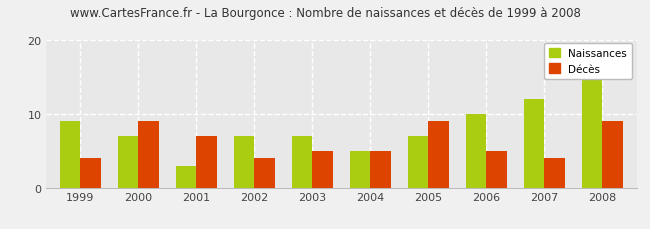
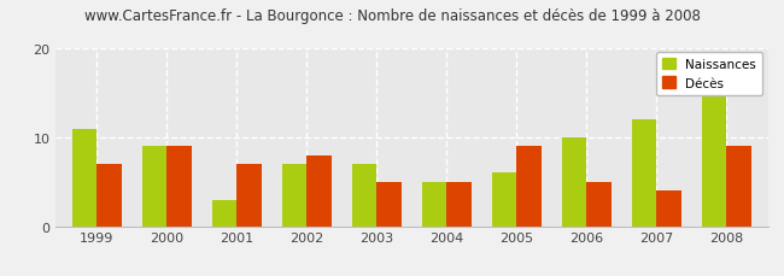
Naissances/1999: 9 -> 11
Décès/1999: 4 -> 7
Naissances/2000: 7 -> 9
Décès/2002: 4 -> 8
Naissances/2005: 7 -> 6
